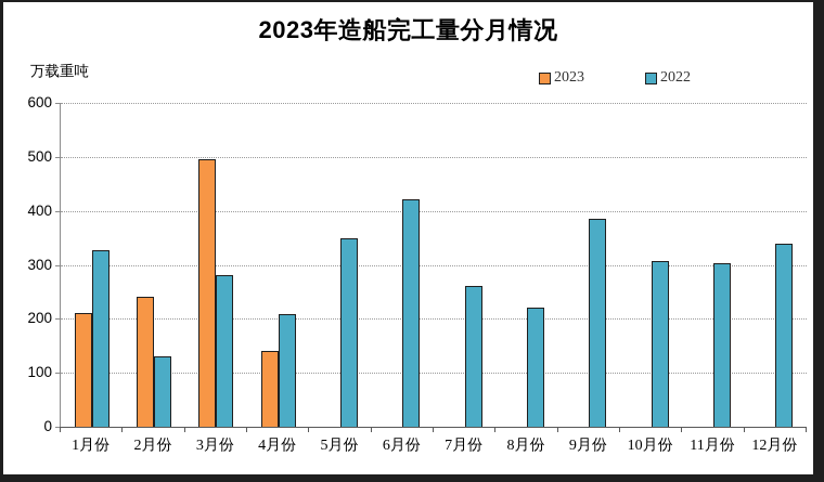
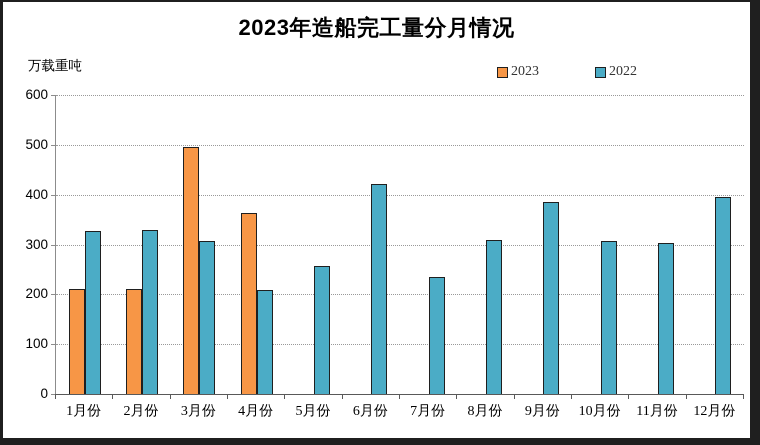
2023/2月份: 240 -> 210
2022/2月份: 130 -> 330
2022/3月份: 280 -> 310
2023/4月份: 140 -> 360
2022/5月份: 350 -> 260
2022/7月份: 260 -> 240
2022/8月份: 220 -> 310
2022/12月份: 340 -> 400
